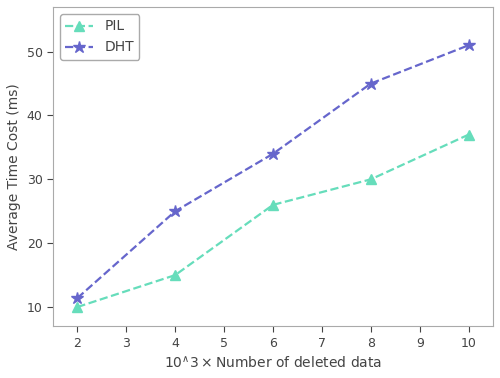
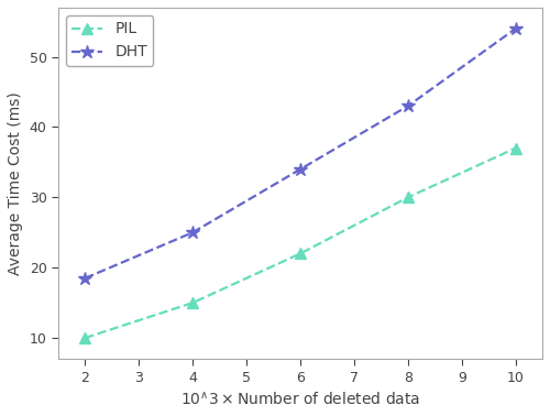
DHT/2: 11.4 -> 18.5
PIL/6: 26 -> 22
DHT/8: 45.0 -> 43.0
DHT/10: 51.0 -> 54.0
